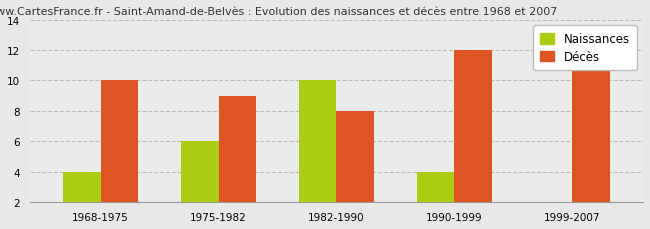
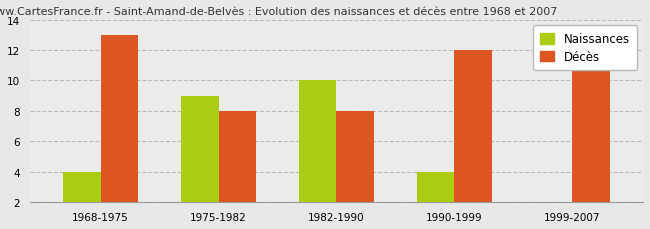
Décès/1968-1975: 10.0 -> 13.0
Naissances/1975-1982: 6 -> 9
Décès/1975-1982: 9.0 -> 8.0
